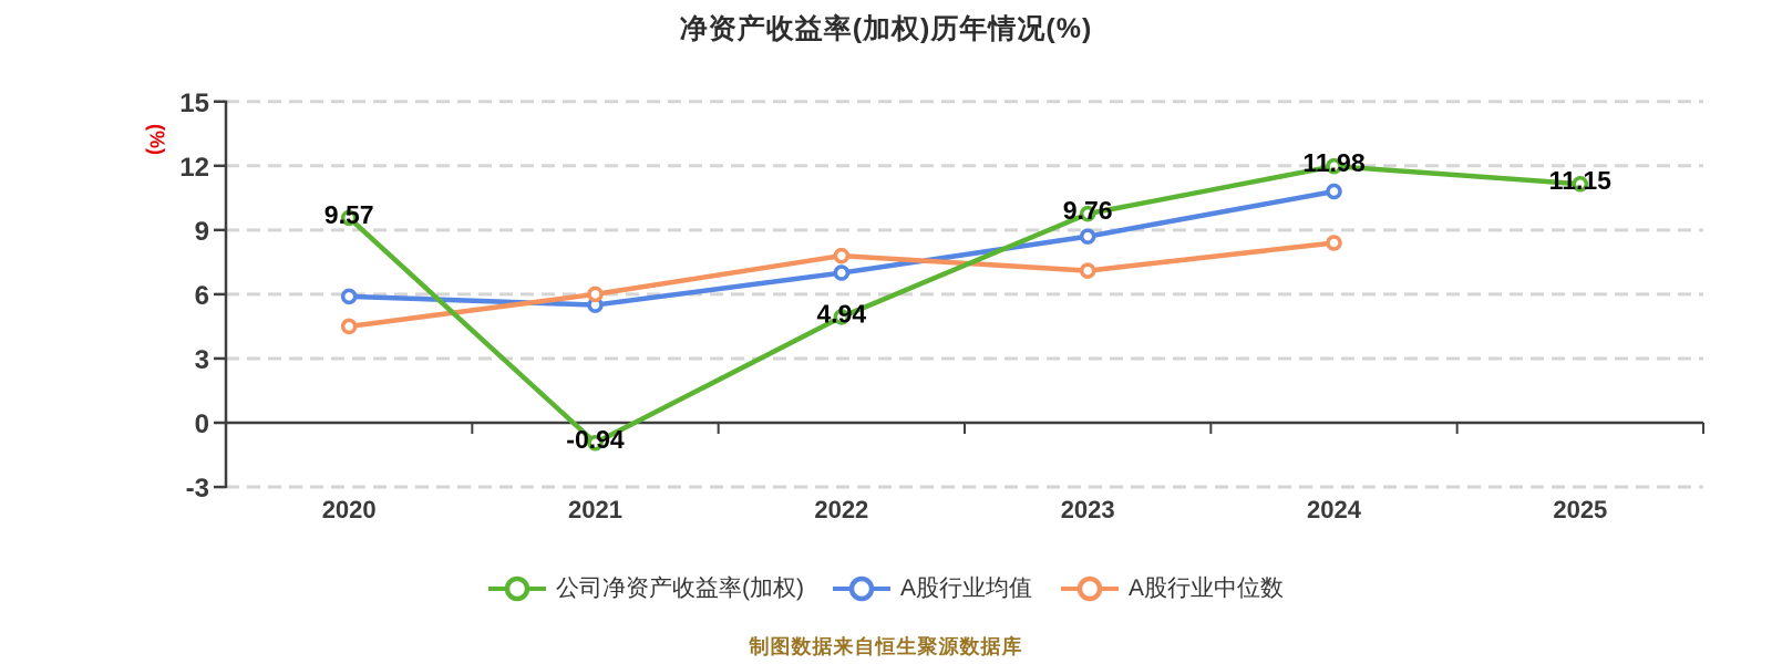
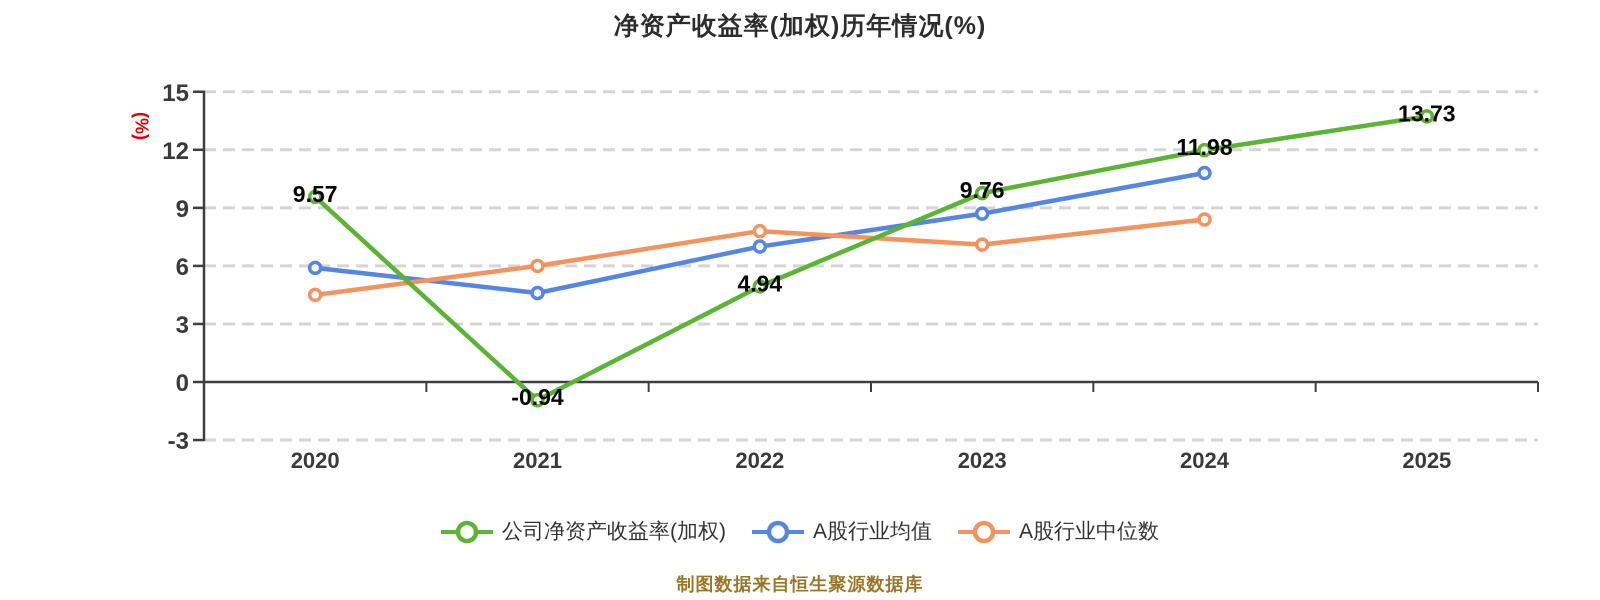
A股行业均值/2021: 5.5 -> 4.6
公司净资产收益率(加权)/2025: 11.15 -> 13.73
